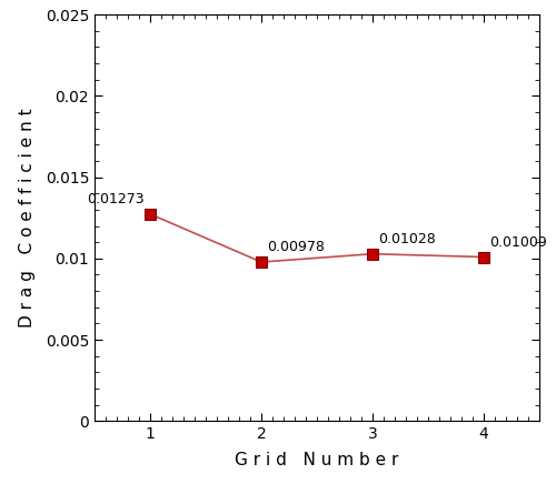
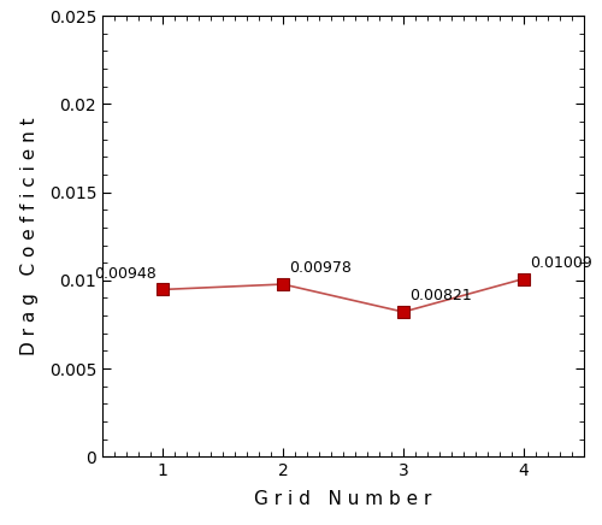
1: 0.01273 -> 0.00948
3: 0.01028 -> 0.00821
